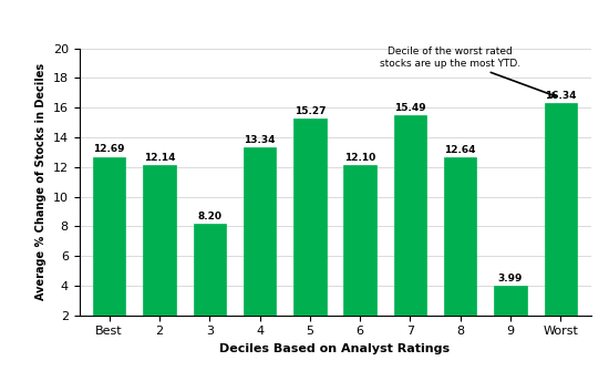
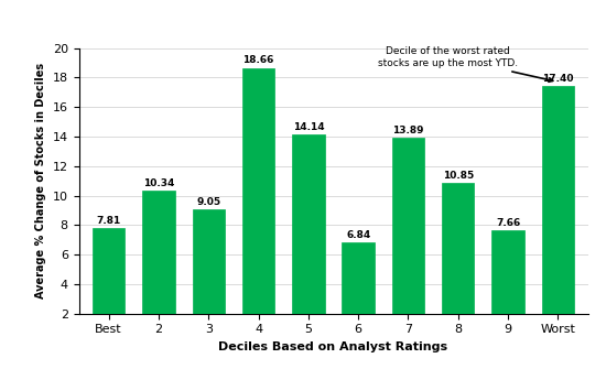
Best: 12.69 -> 7.81
2: 12.14 -> 10.34
3: 8.20 -> 9.05
4: 13.34 -> 18.66
5: 15.27 -> 14.14
6: 12.10 -> 6.84
7: 15.49 -> 13.89
8: 12.64 -> 10.85
9: 3.99 -> 7.66
Worst: 16.3 -> 17.4
